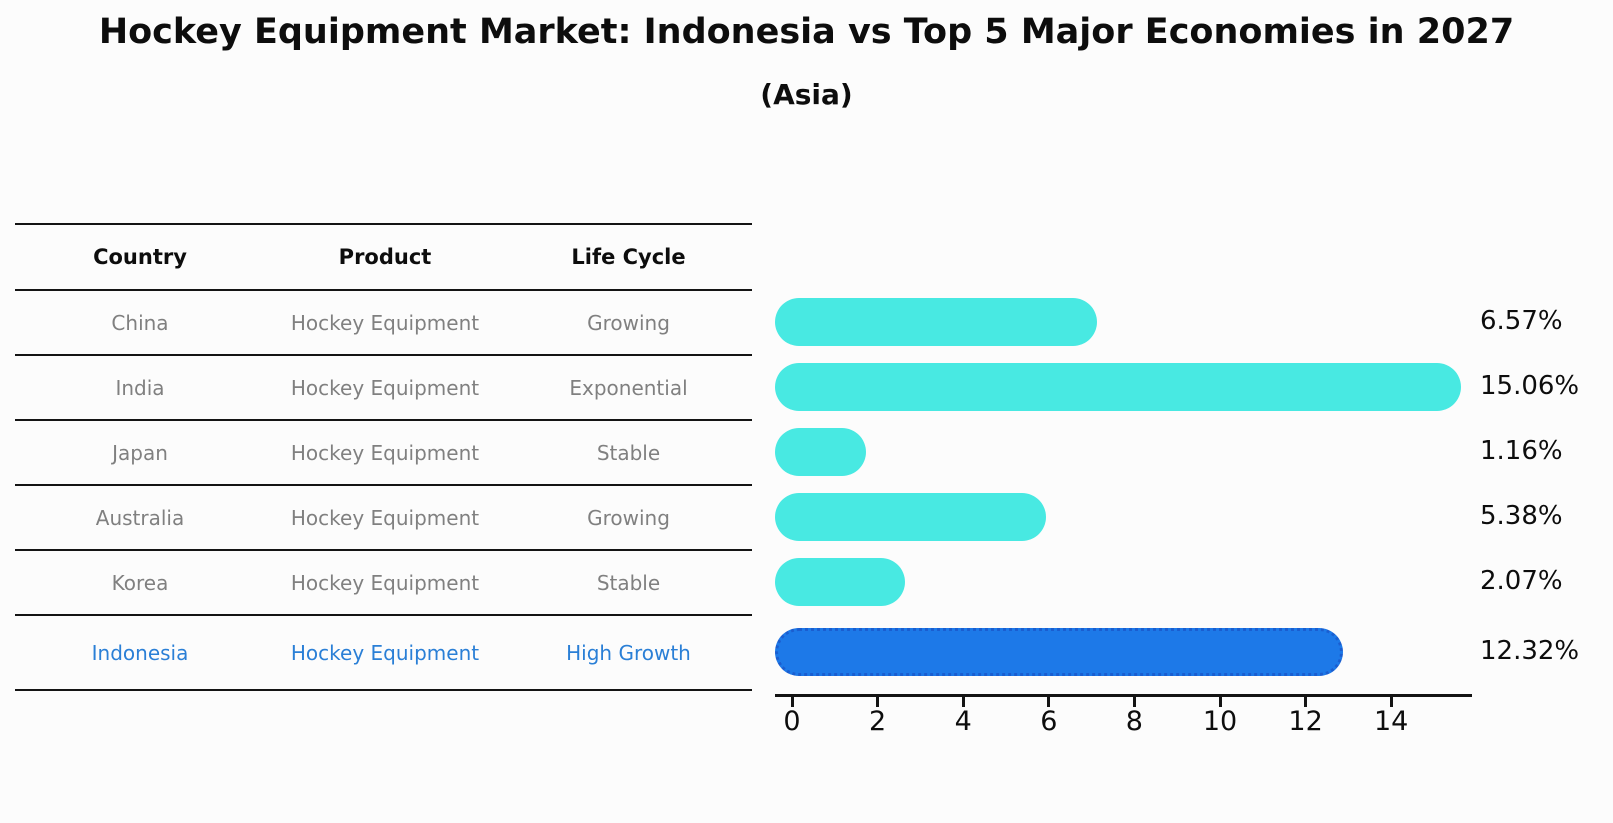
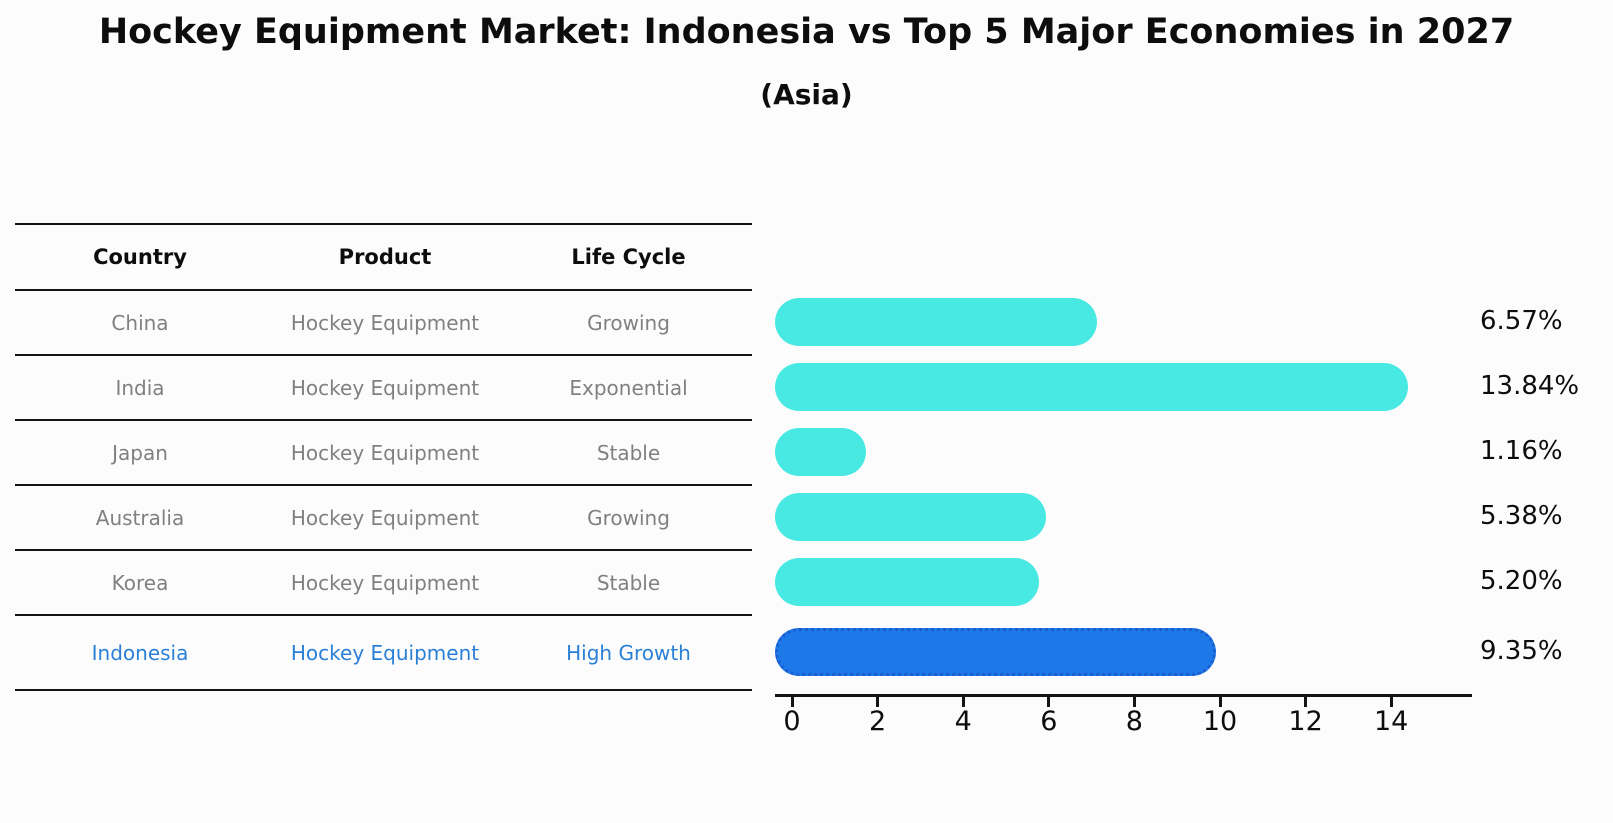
India: 15.06% -> 13.84%
Korea: 2.07% -> 5.20%
Indonesia: 12.32% -> 9.35%
